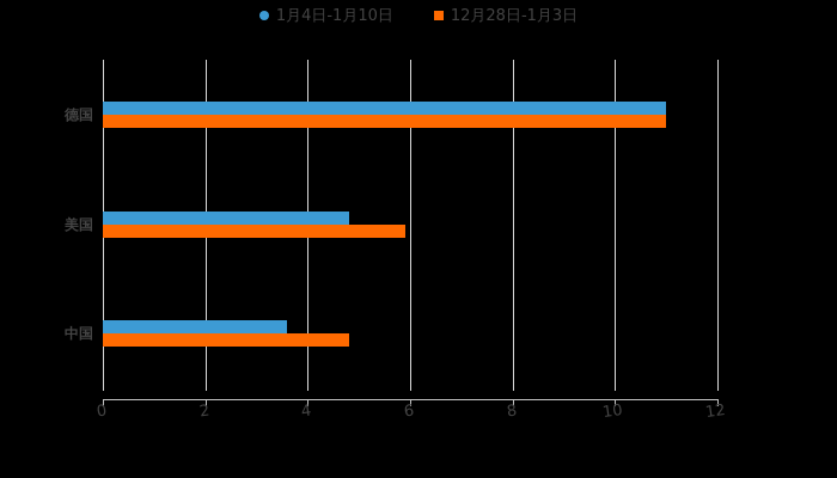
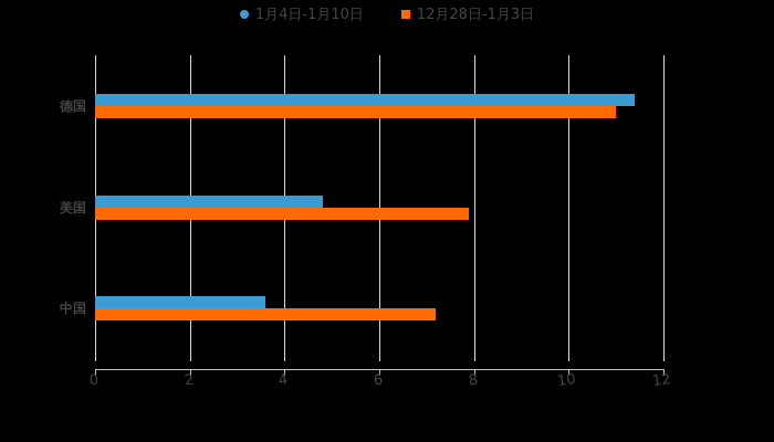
1月4日-1月10日/德国: 11.0 -> 11.4
12月28日-1月3日/美国: 5.9 -> 7.9
12月28日-1月3日/中国: 4.8 -> 7.2
